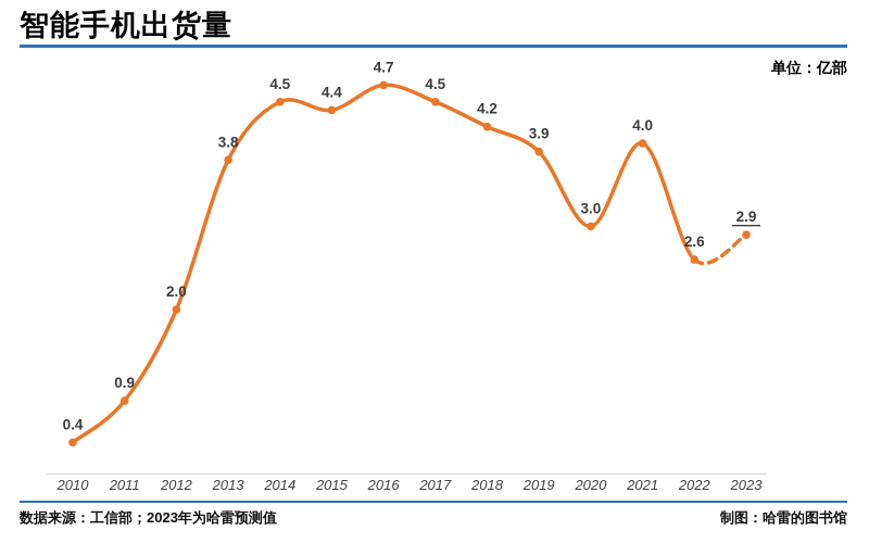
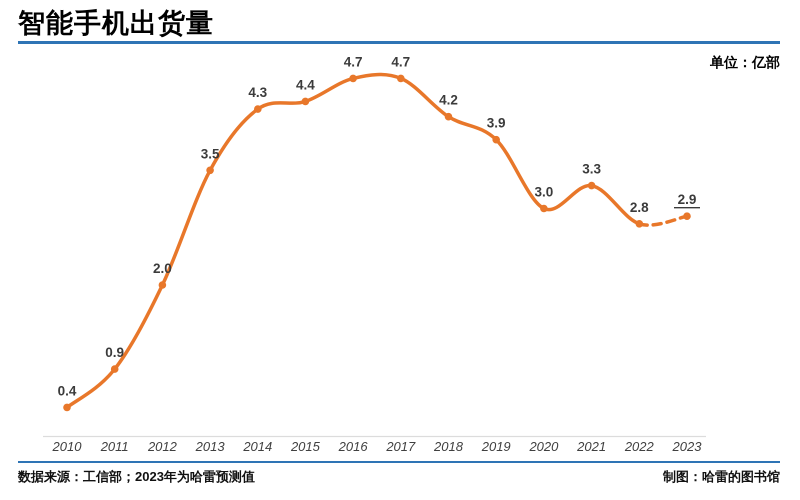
2013: 3.8 -> 3.5
2014: 4.5 -> 4.3
2017: 4.5 -> 4.7
2021: 4.0 -> 3.3
2022: 2.6 -> 2.8
